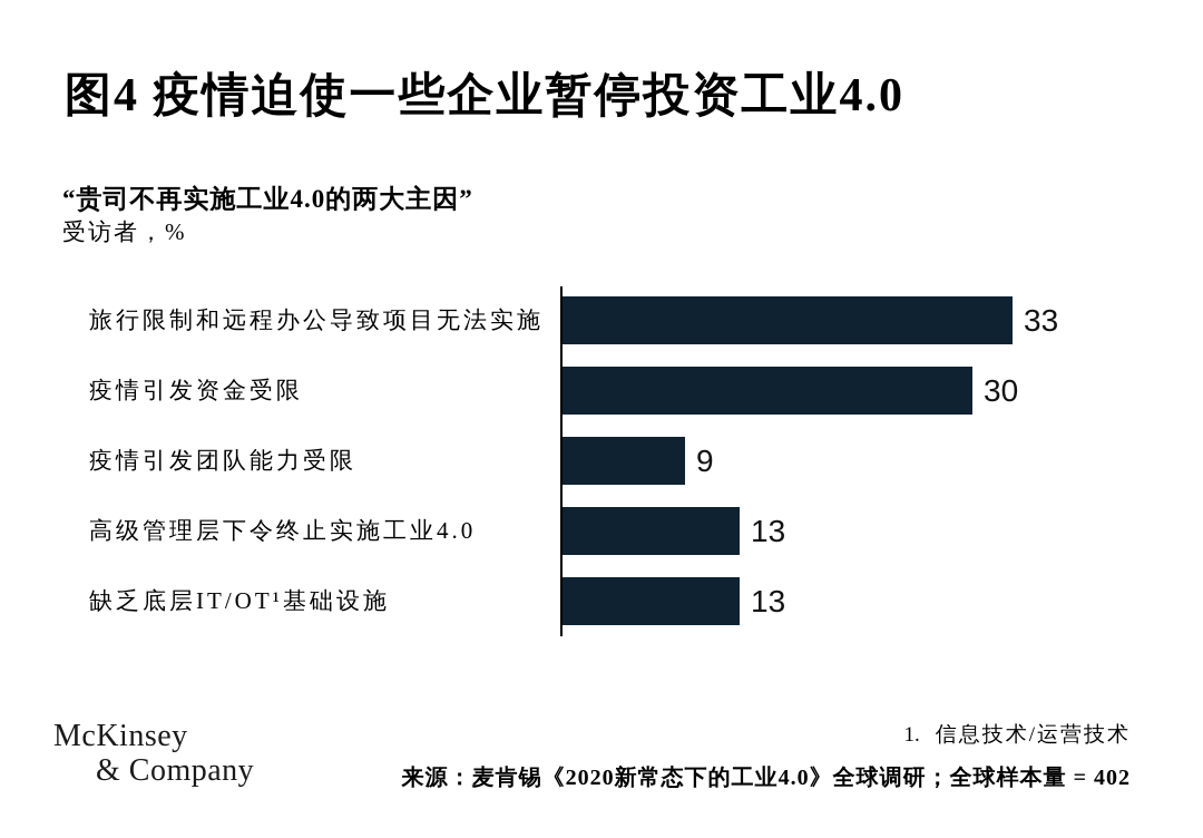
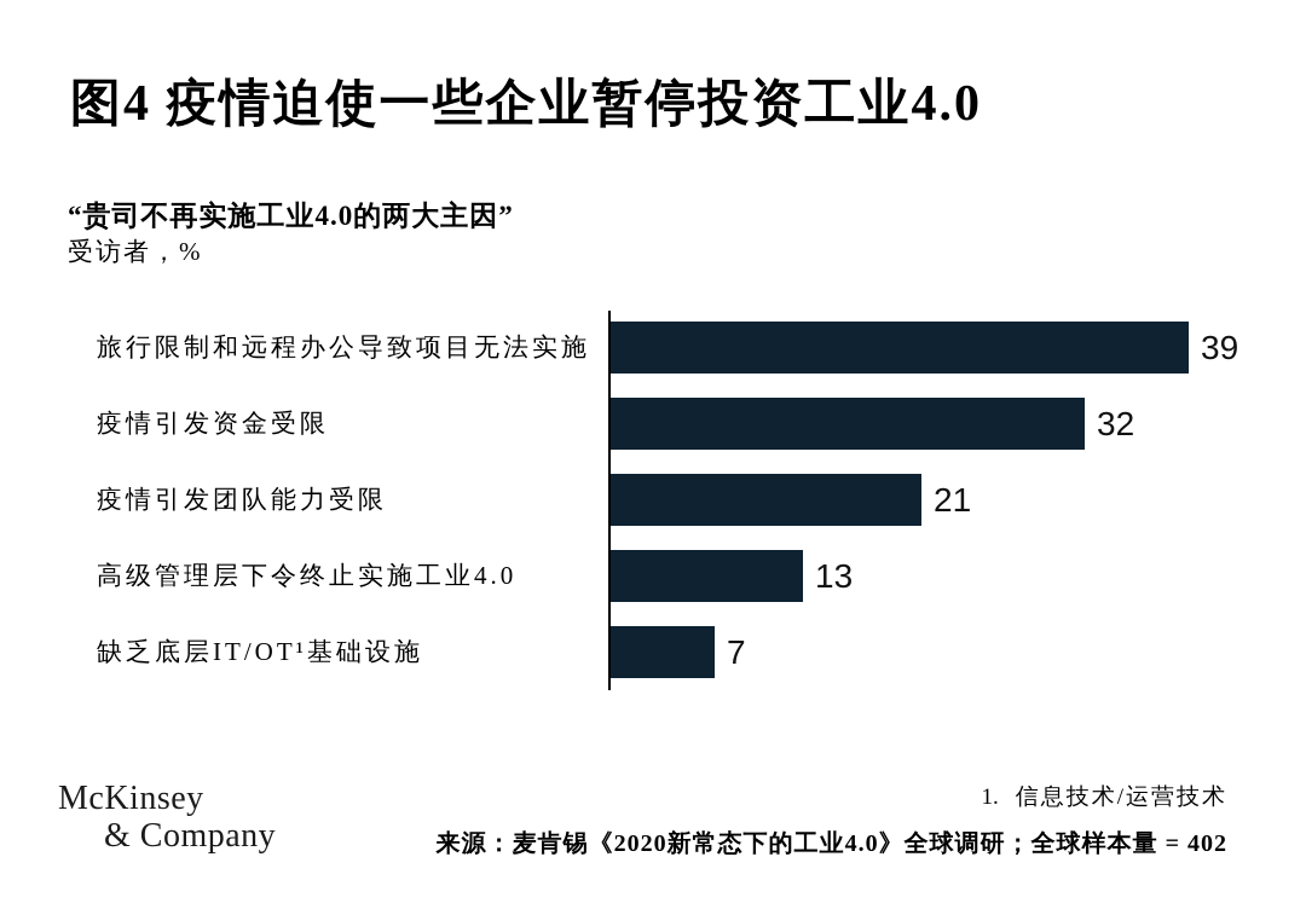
旅行限制和远程办公导致项目无法实施: 33 -> 39
疫情引发资金受限: 30 -> 32
疫情引发团队能力受限: 9 -> 21
缺乏底层IT/OT¹基础设施: 13 -> 7
